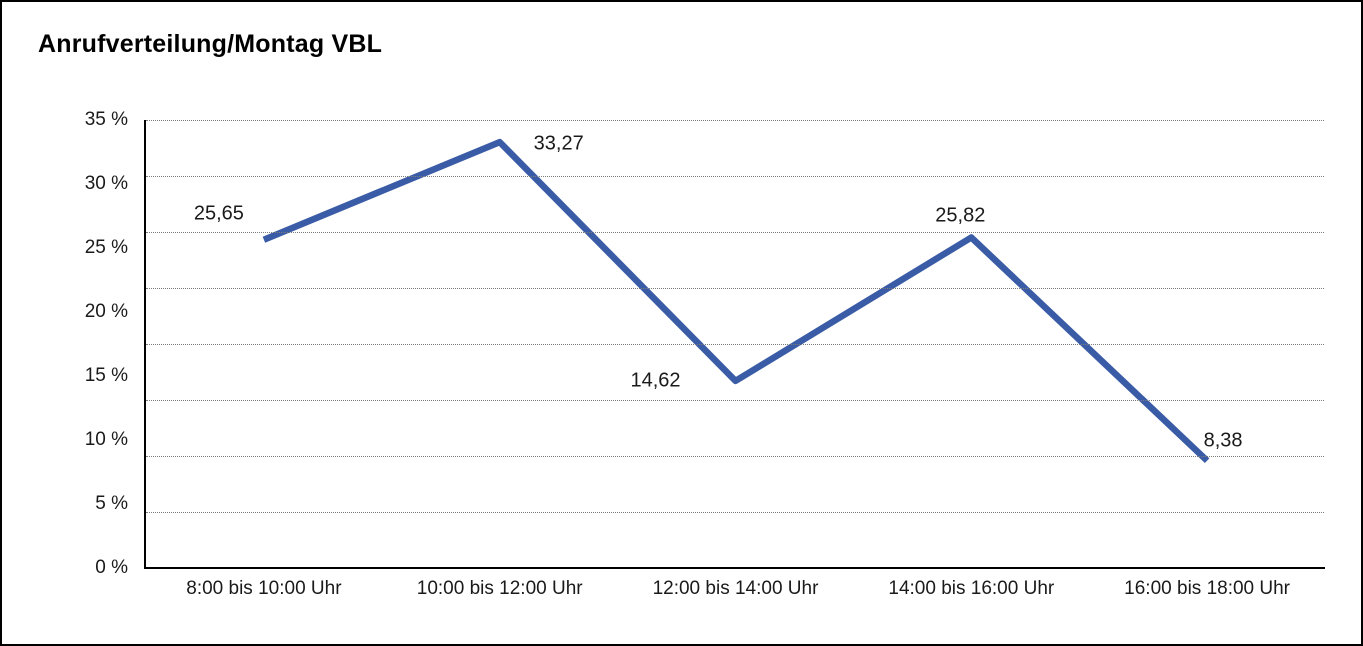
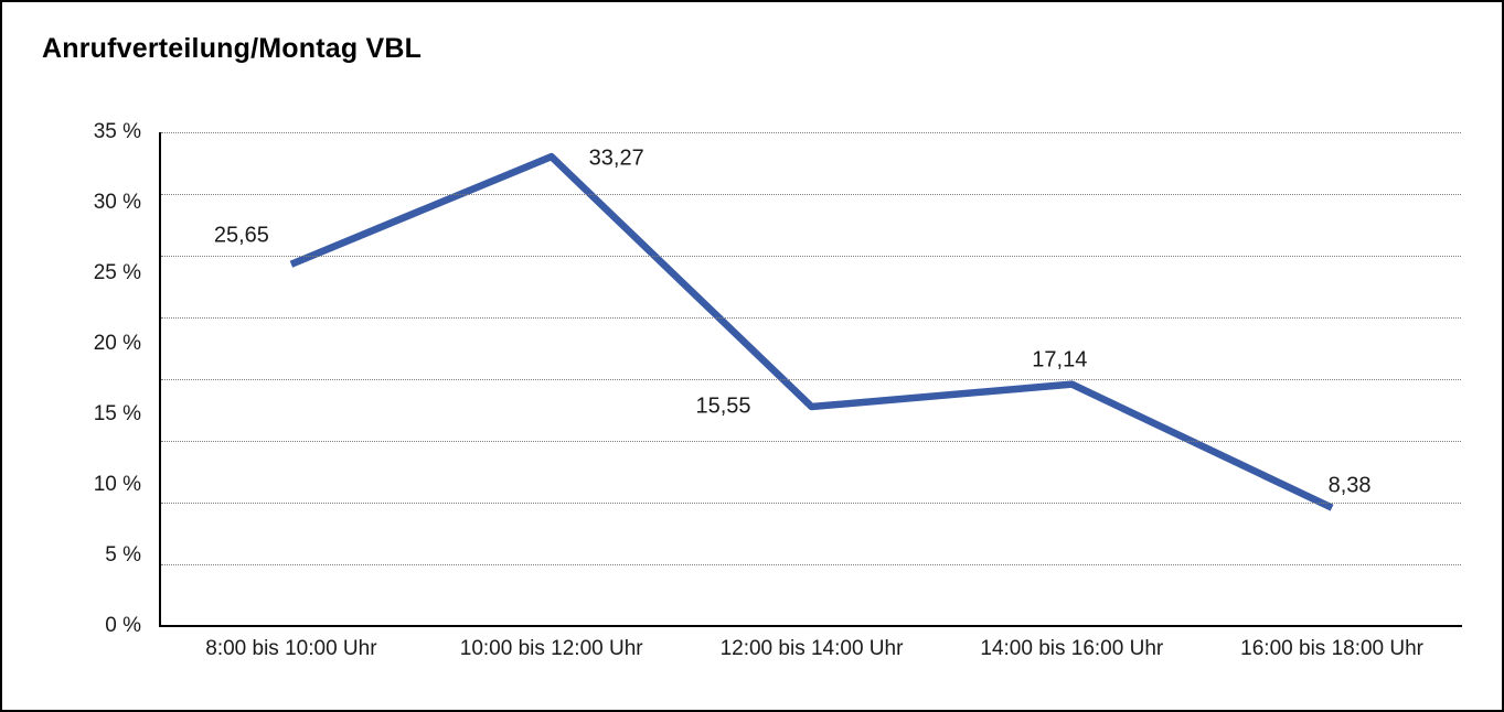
12:00 bis 14:00 Uhr: 14,62 -> 15,55
14:00 bis 16:00 Uhr: 25,82 -> 17,14
